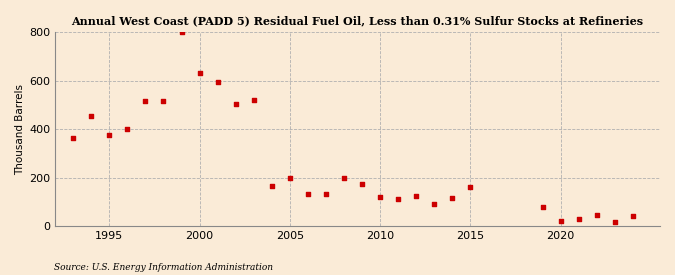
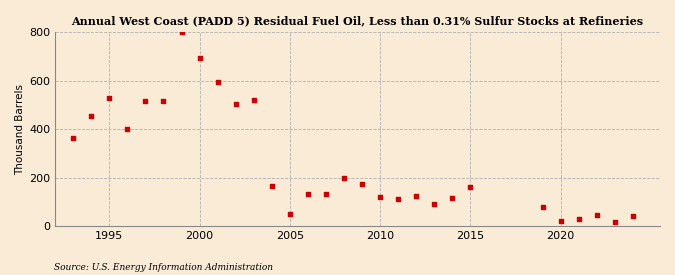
1995: 375 -> 530
2000: 630 -> 695
2005: 200 -> 50
